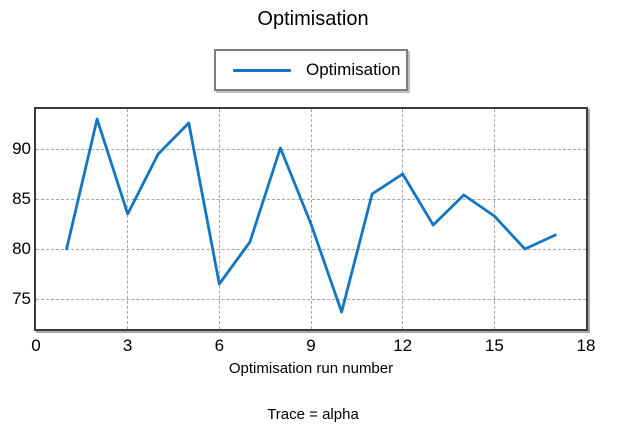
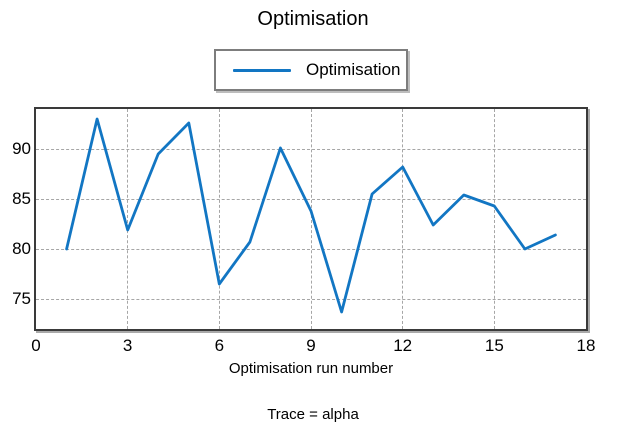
3: 83.5 -> 81.9
9: 82.5 -> 83.8
12: 87.5 -> 88.2
15: 83.3 -> 84.3
